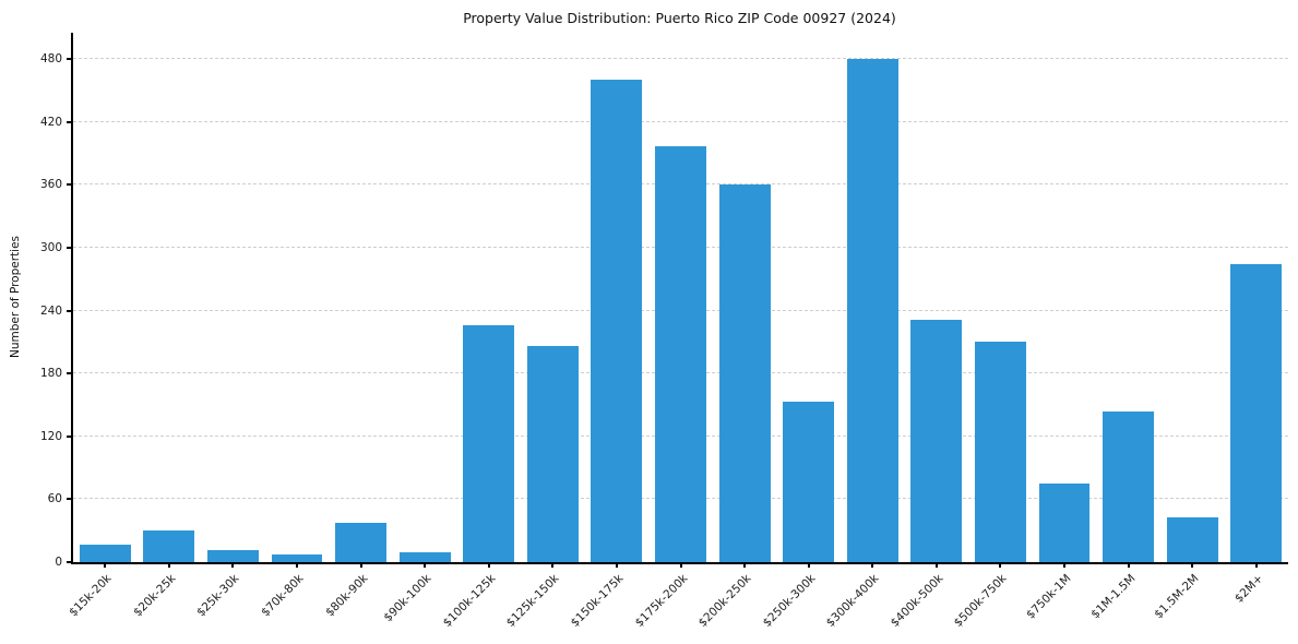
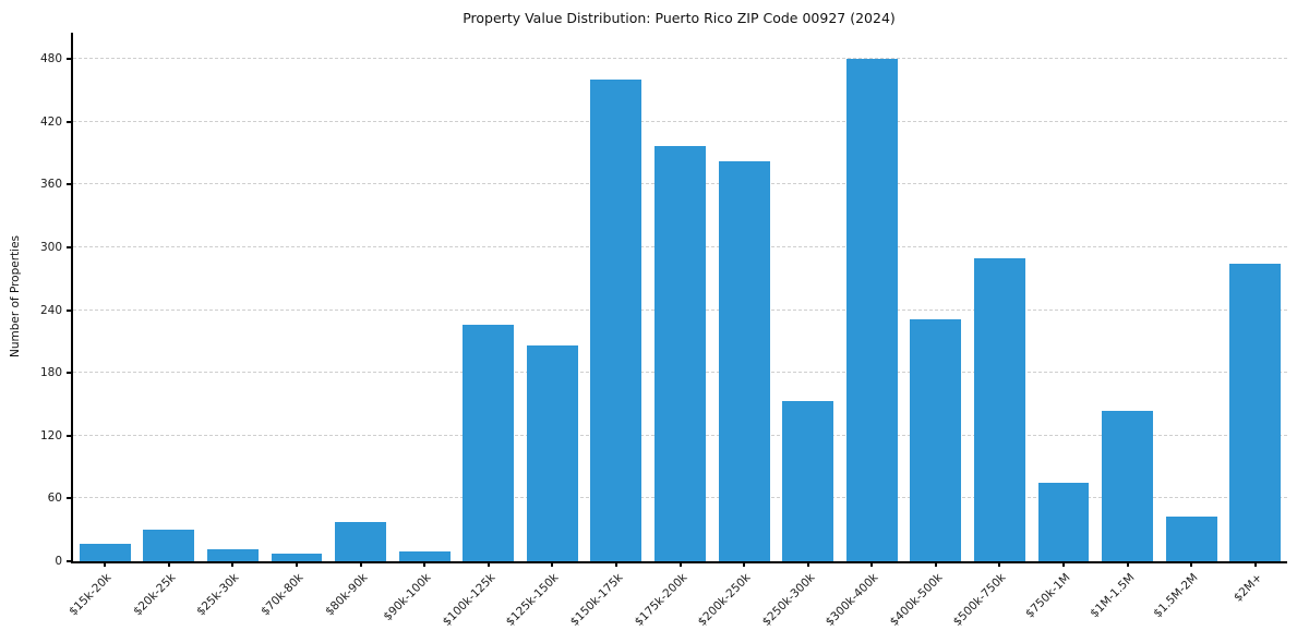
$200k-250k: 360 -> 380
$500k-750k: 210 -> 290
